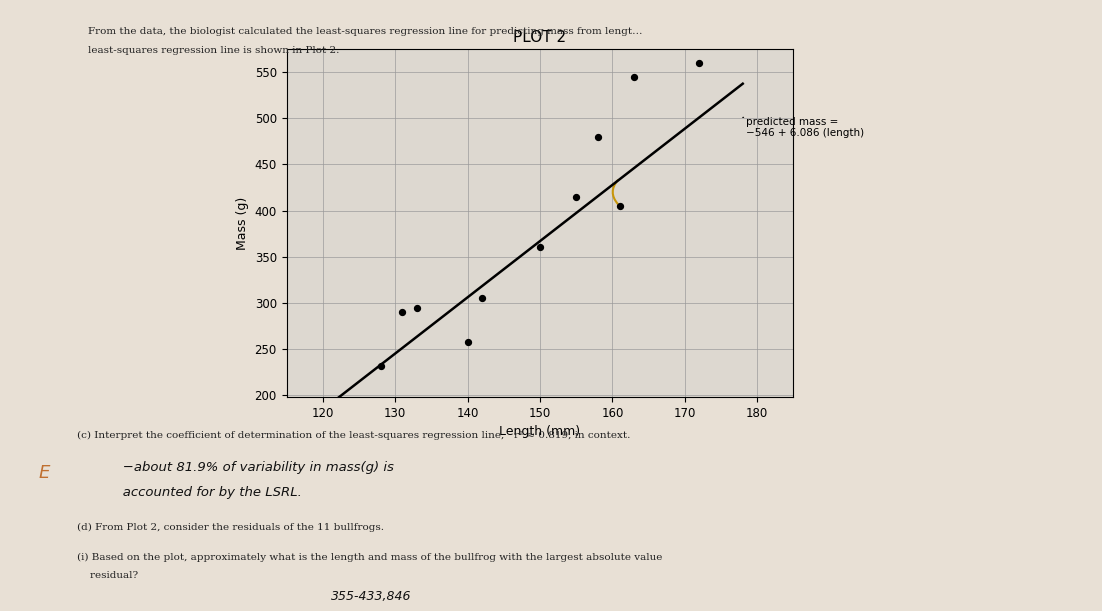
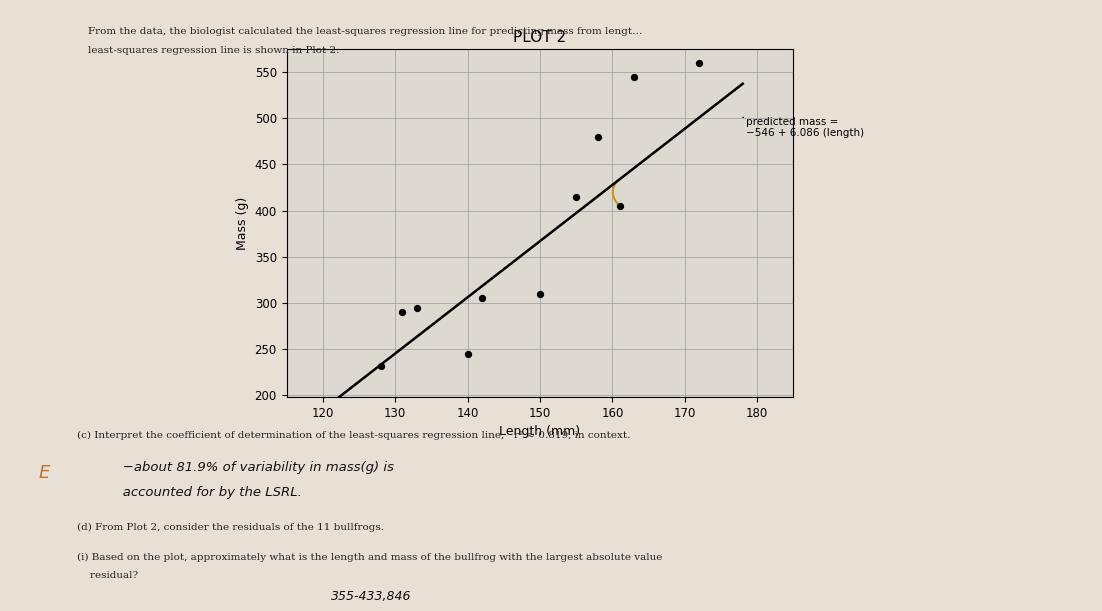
140: 258 -> 245
150: 360 -> 310
